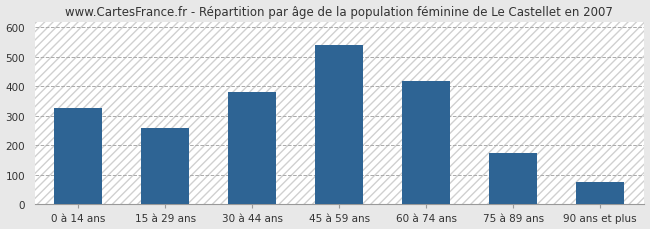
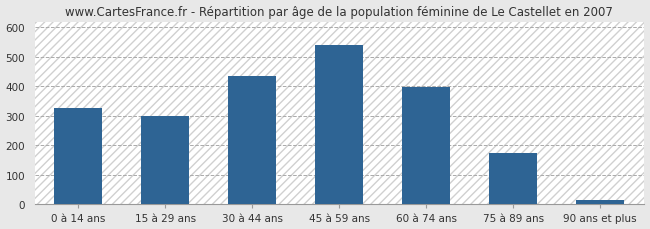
15 à 29 ans: 260 -> 301
30 à 44 ans: 380 -> 436
60 à 74 ans: 420 -> 398
90 ans et plus: 75 -> 15
